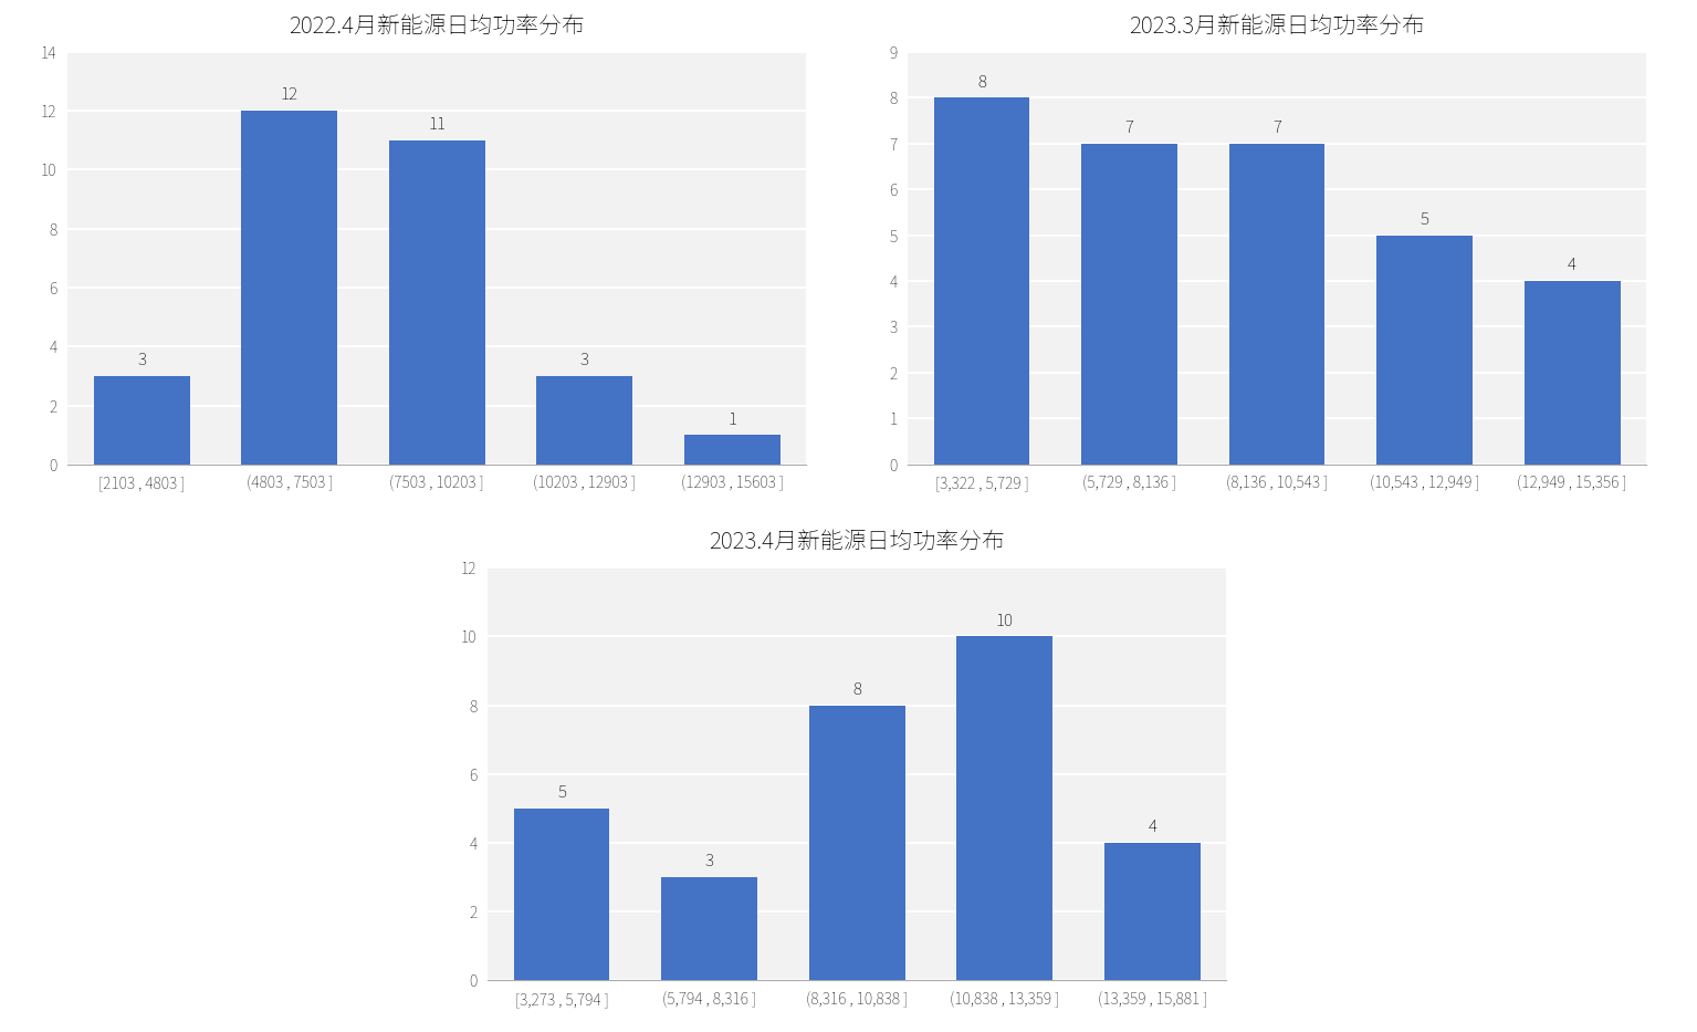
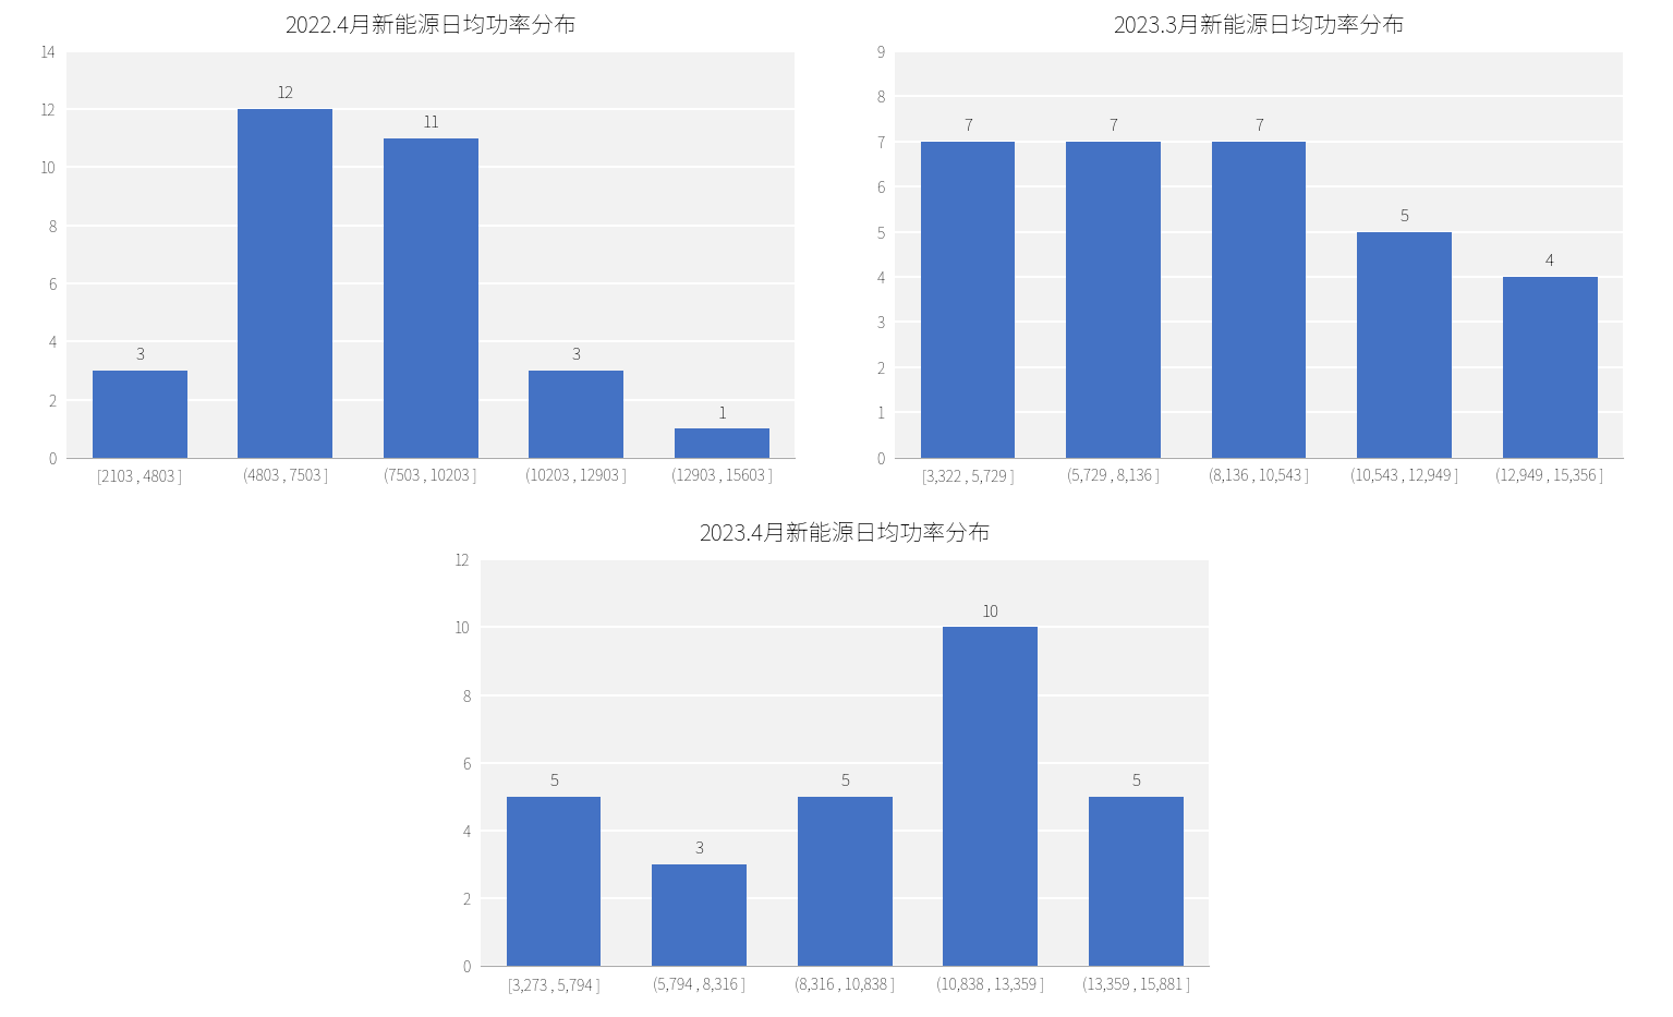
2023.3月新能源日均功率分布/[3,322 , 5,729 ]: 8 -> 7
2023.4月新能源日均功率分布/(8,316 , 10,838 ]: 8 -> 5
2023.4月新能源日均功率分布/(13,359 , 15,881 ]: 4 -> 5
